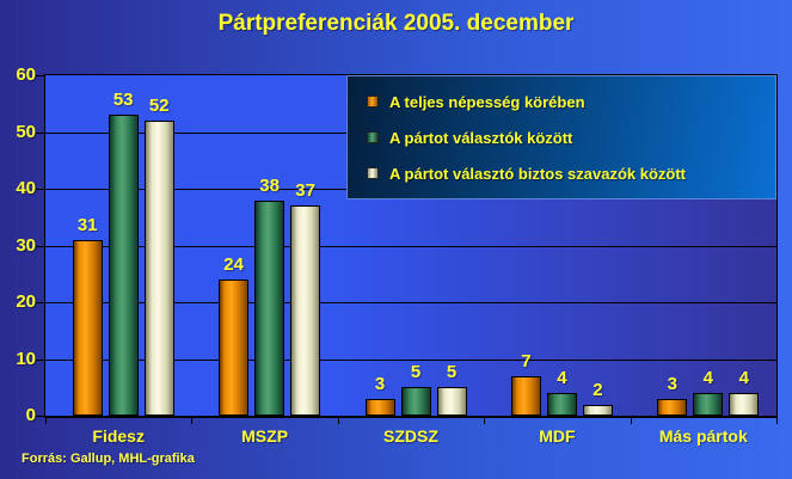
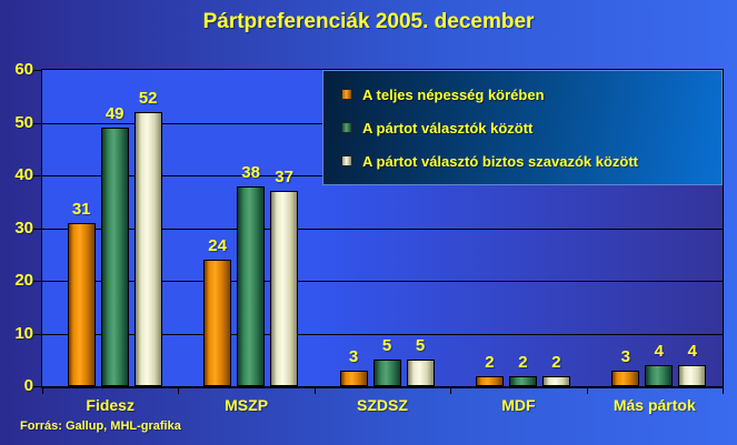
A pártot választók között/Fidesz: 53 -> 49
A teljes népesség körében/MDF: 7 -> 2
A pártot választók között/MDF: 4 -> 2
